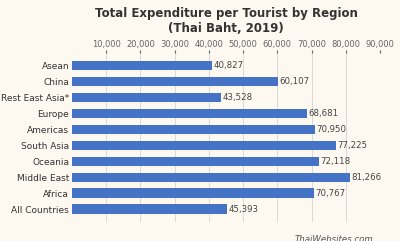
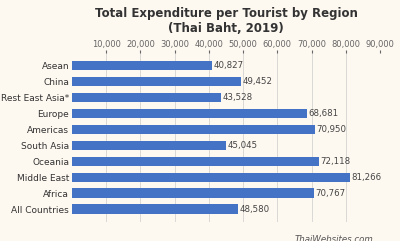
China: 60,107 -> 49,452
South Asia: 77,225 -> 45,045
All Countries: 45,393 -> 48,580
